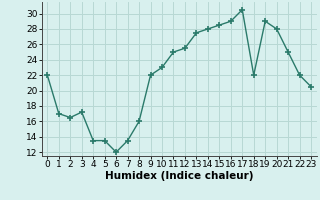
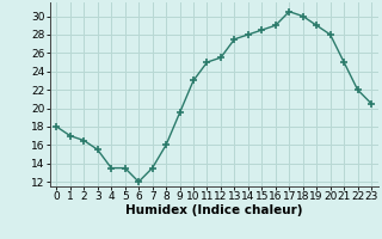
0: 22.0 -> 18.0
3: 17.2 -> 15.5
9: 22.0 -> 19.5
18: 22.0 -> 30.0
